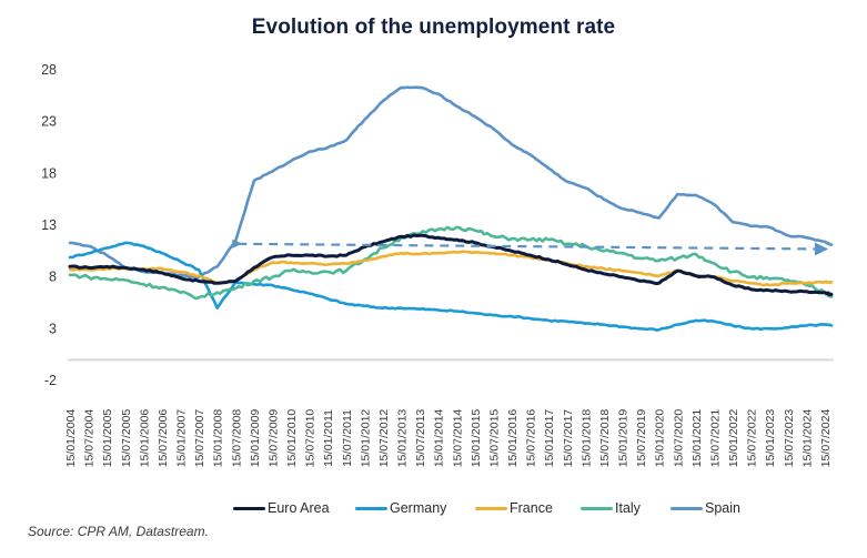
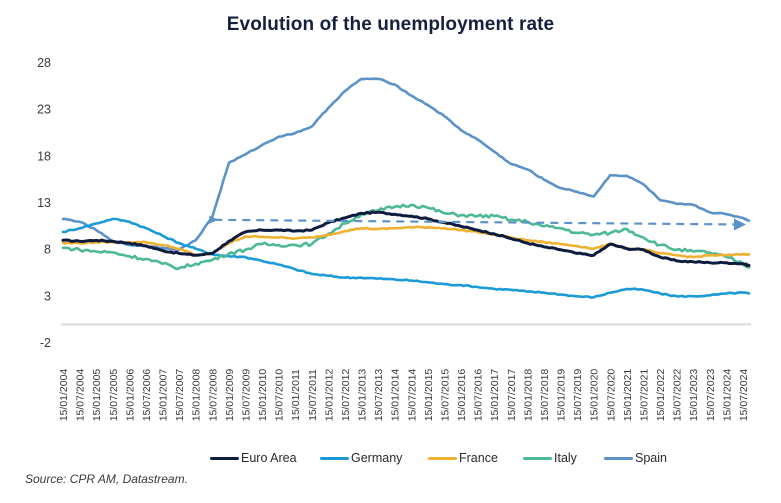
Germany/15/01/2008: 5 -> 8
